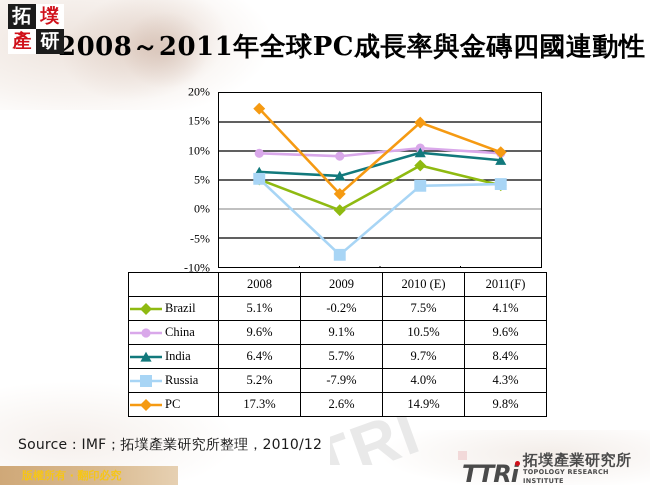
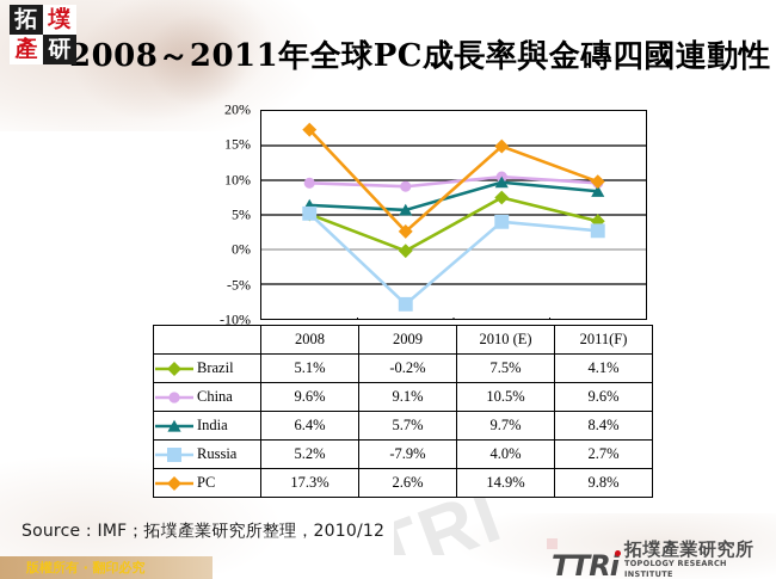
Russia/2011(F): 4.3% -> 2.7%
